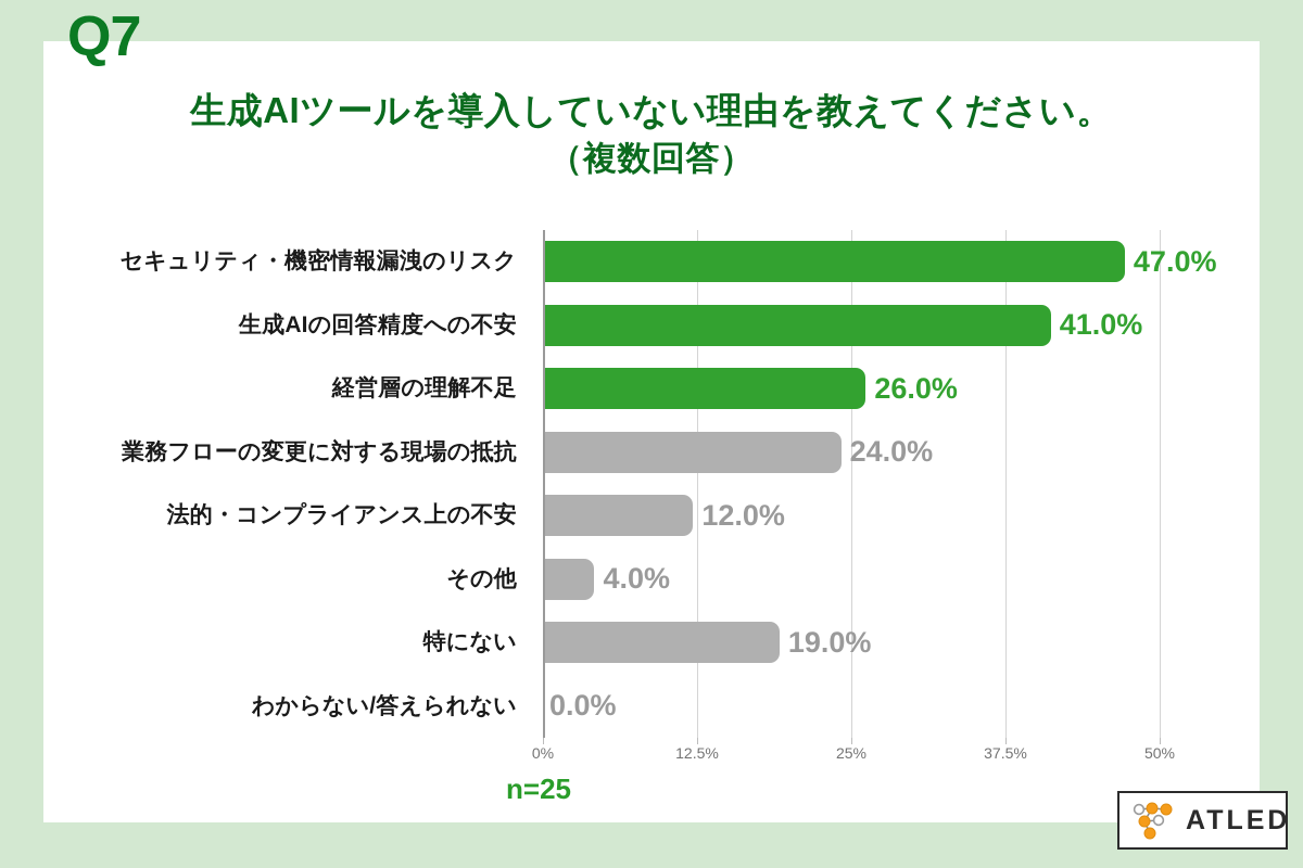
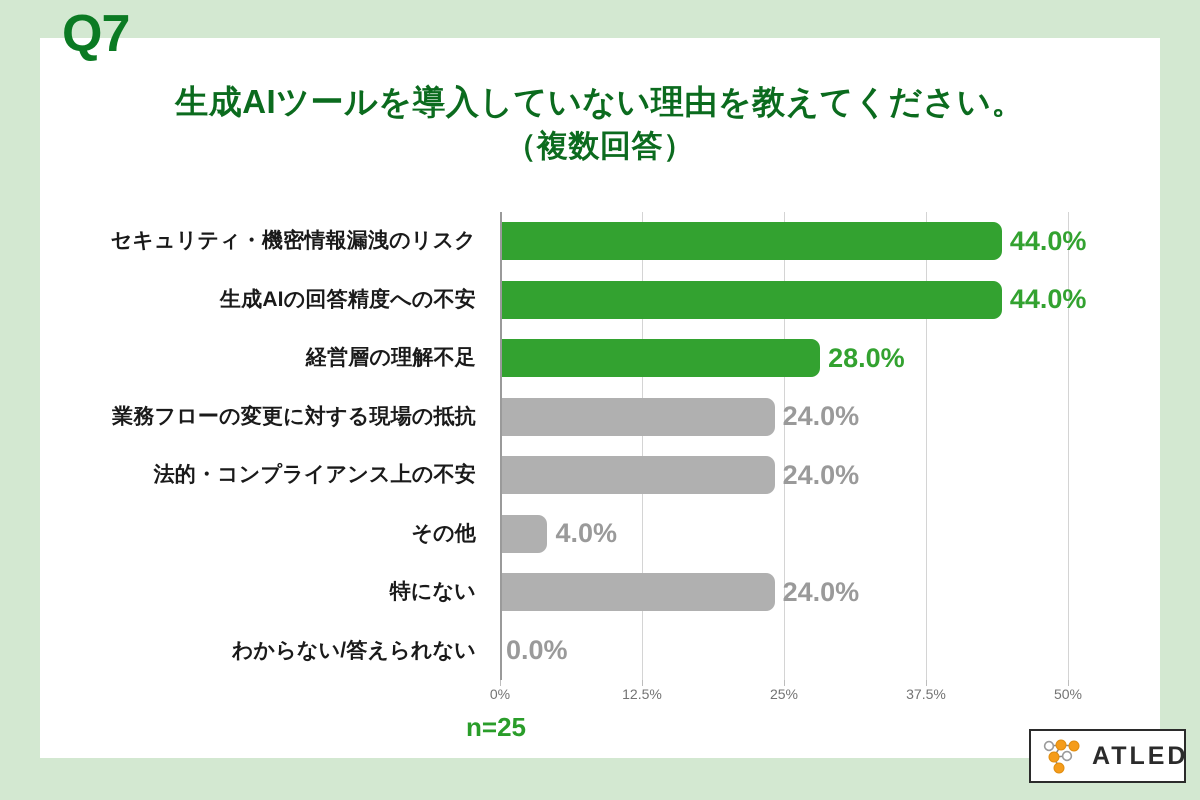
セキュリティ・機密情報漏洩のリスク: 47.0% -> 44.0%
生成AIの回答精度への不安: 41.0% -> 44.0%
経営層の理解不足: 26.0% -> 28.0%
法的・コンプライアンス上の不安: 12.0% -> 24.0%
特にない: 19.0% -> 24.0%
